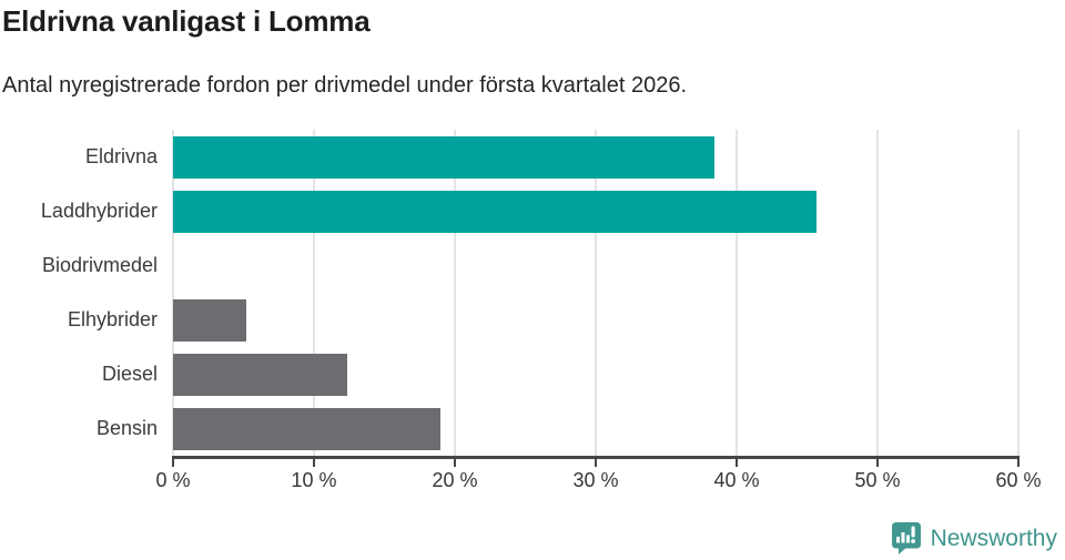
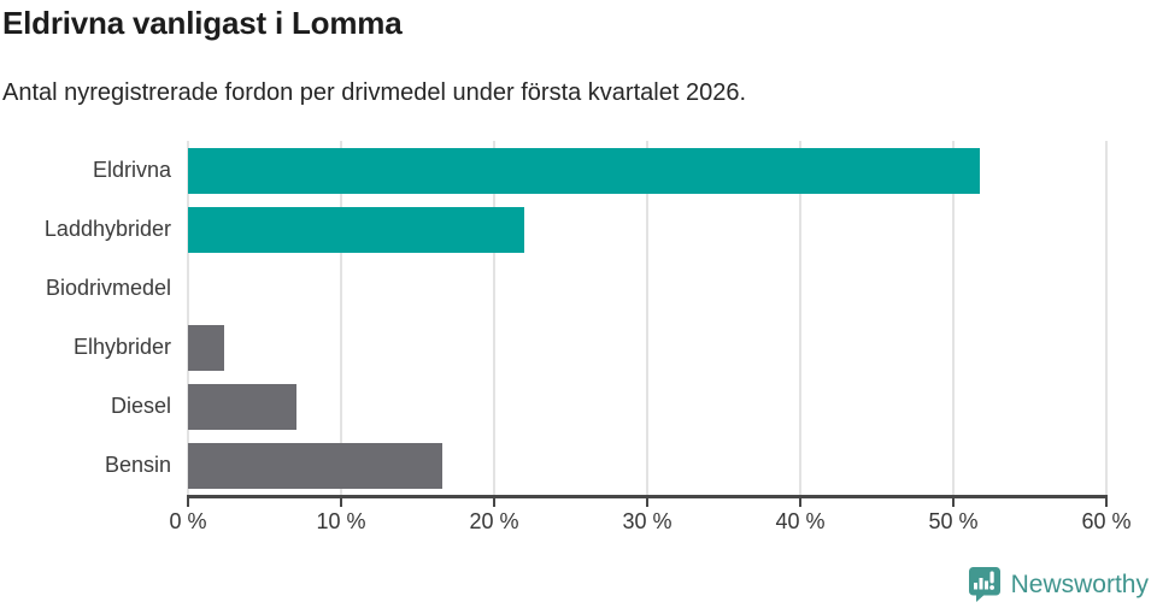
Eldrivna: 38.4% -> 51.7%
Laddhybrider: 45.7% -> 22.0%
Elhybrider: 5.2% -> 2.4%
Diesel: 12.4% -> 7.1%
Bensin: 19.0% -> 16.6%
